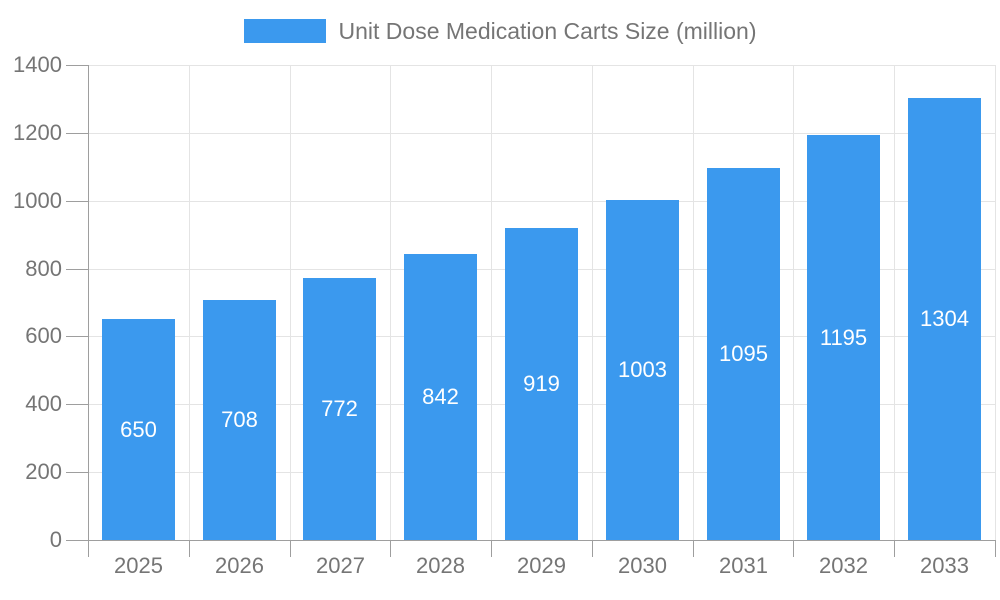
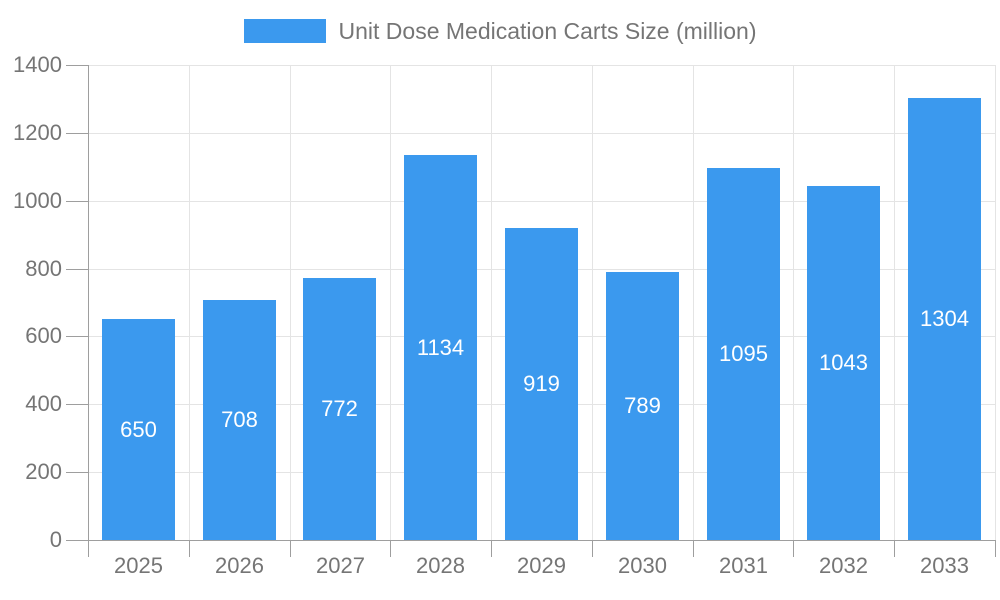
2028: 842 -> 1134
2030: 1003 -> 789
2032: 1195 -> 1043
